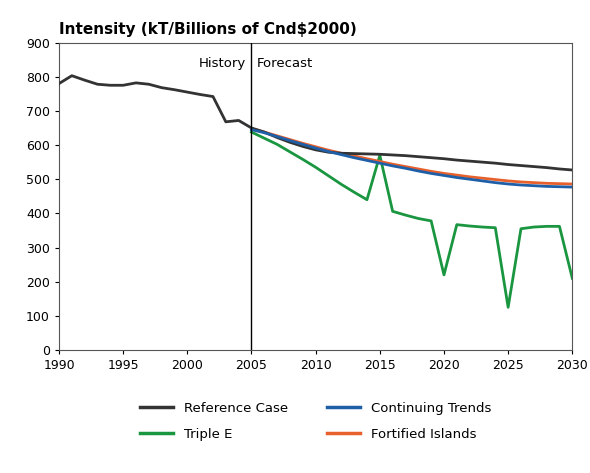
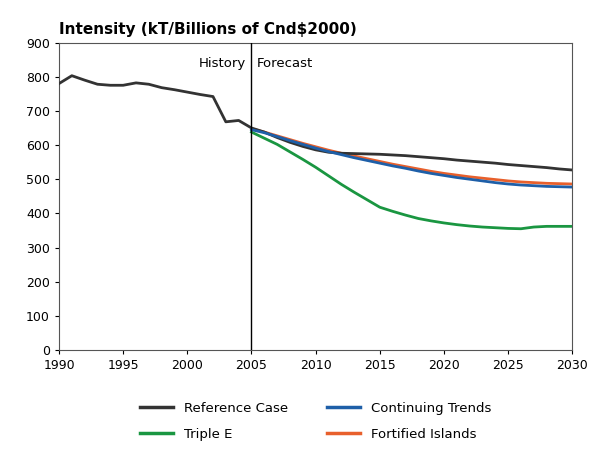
Triple E/2015: 570 -> 418
Triple E/2020: 220 -> 372
Triple E/2025: 125 -> 356
Triple E/2030: 210 -> 362
